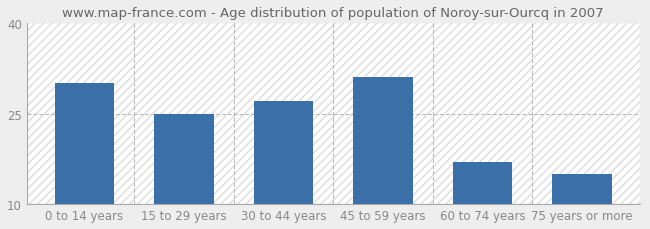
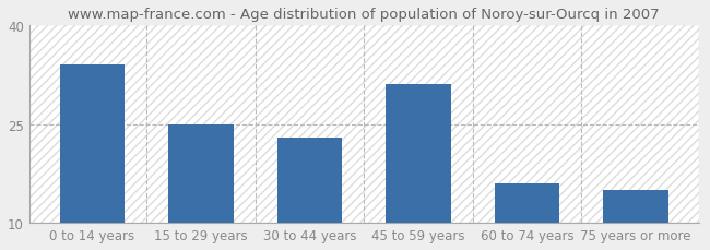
0 to 14 years: 30 -> 34
30 to 44 years: 27 -> 23
60 to 74 years: 17 -> 16
